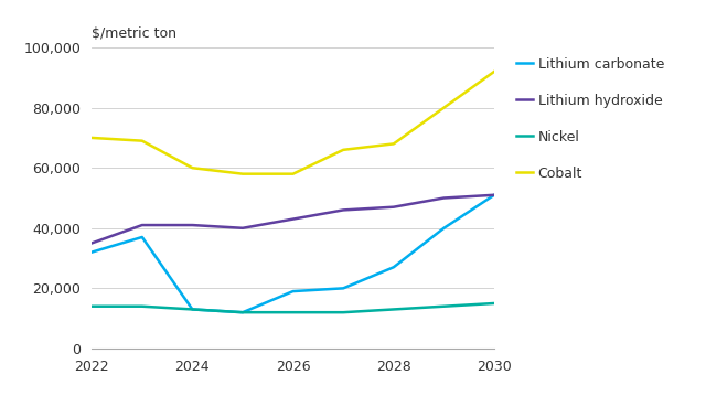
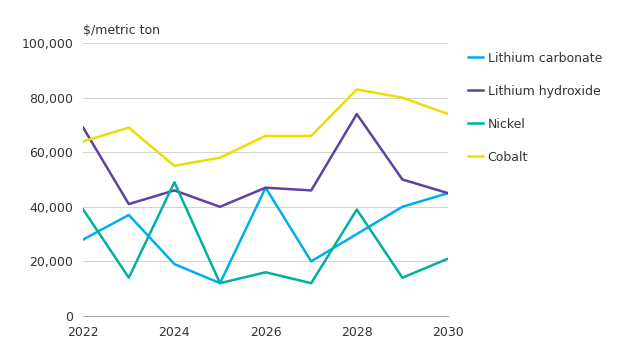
Lithium carbonate/2022: 32,000 -> 28,000
Lithium hydroxide/2022: 35,000 -> 69,000
Nickel/2022: 14,000 -> 39,000
Cobalt/2022: 70,000 -> 64,000
Lithium carbonate/2024: 13,000 -> 19,000
Lithium hydroxide/2024: 41,000 -> 46,000
Nickel/2024: 13,000 -> 49,000
Cobalt/2024: 60,000 -> 55,000
Lithium carbonate/2026: 19,000 -> 47,000
Lithium hydroxide/2026: 43,000 -> 47,000
Nickel/2026: 12,000 -> 16,000
Cobalt/2026: 58,000 -> 66,000
Lithium carbonate/2028: 27,000 -> 30,000
Lithium hydroxide/2028: 47,000 -> 74,000
Nickel/2028: 13,000 -> 39,000
Cobalt/2028: 68,000 -> 83,000
Lithium carbonate/2030: 51,000 -> 45,000
Lithium hydroxide/2030: 51,000 -> 45,000
Nickel/2030: 15,000 -> 21,000
Cobalt/2030: 92,000 -> 74,000
